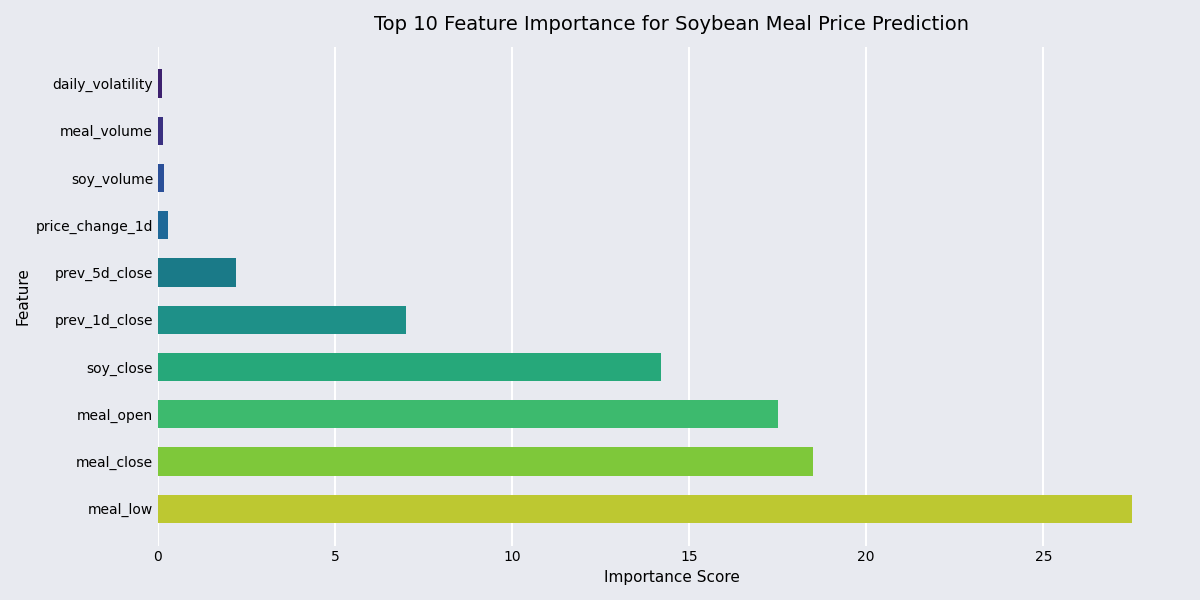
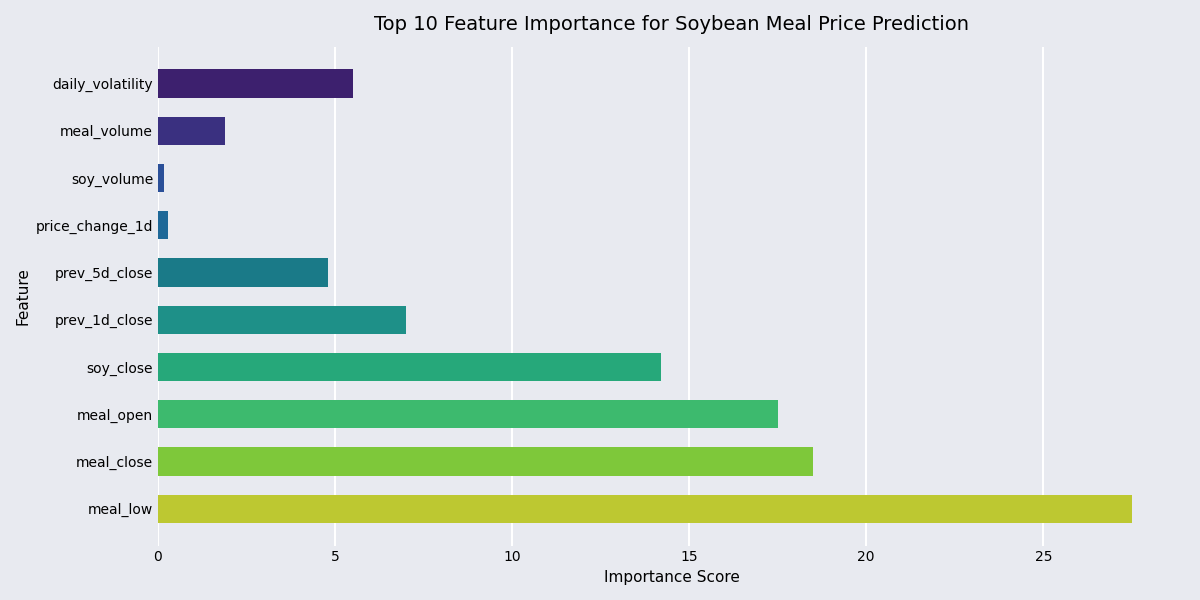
daily_volatility: 0.12 -> 5.50
meal_volume: 0.15 -> 1.90
prev_5d_close: 2.20 -> 4.80
